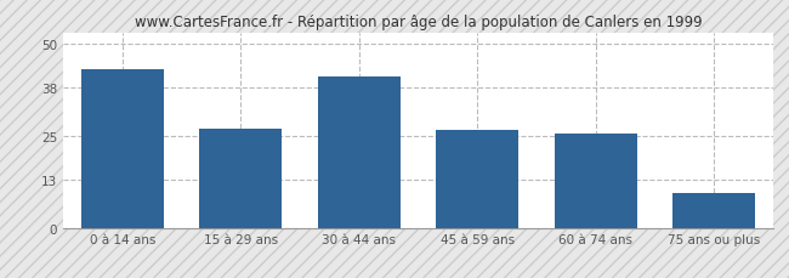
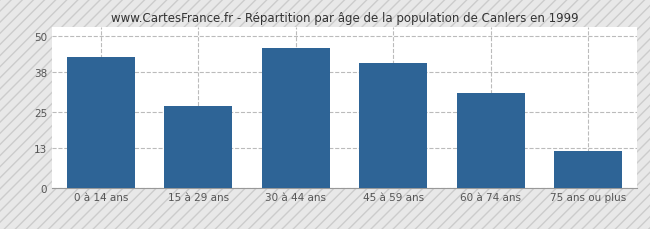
30 à 44 ans: 41.0 -> 46.0
45 à 59 ans: 26.5 -> 41.0
60 à 74 ans: 25.5 -> 31.0
75 ans ou plus: 9.5 -> 12.0
